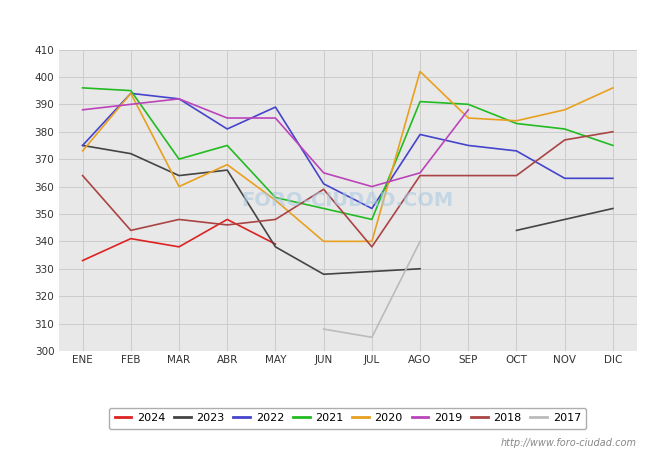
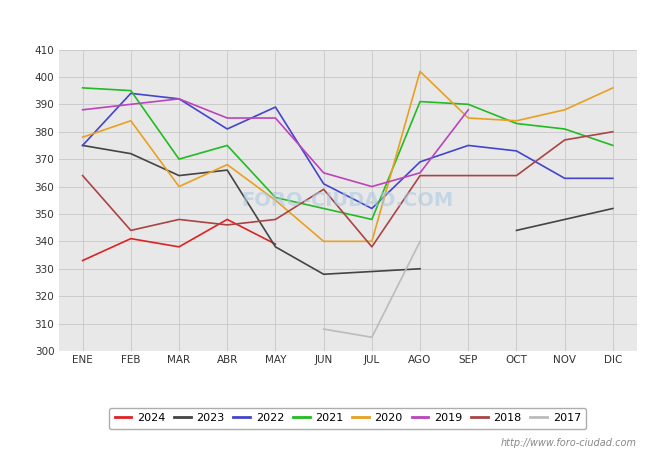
2020/ENE: 373 -> 378
2020/FEB: 394 -> 384
2022/AGO: 379 -> 369
